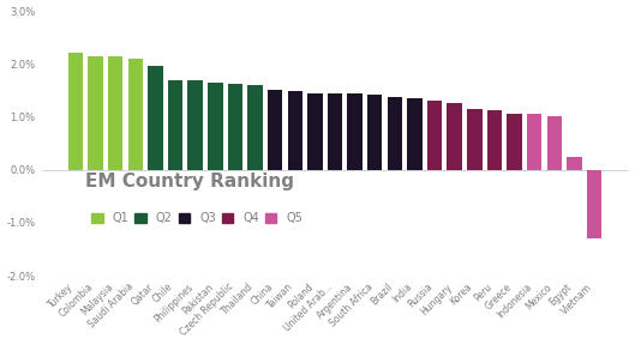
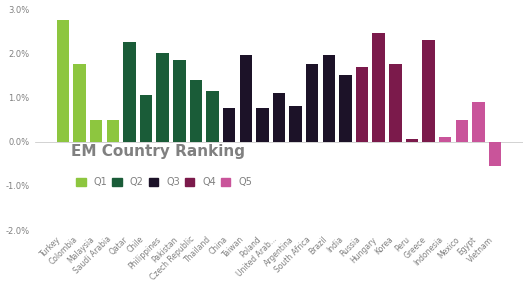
Turkey: 2.20% -> 2.75%
Colombia: 2.15% -> 1.75%
Malaysia: 2.15% -> 0.50%
Saudi Arabia: 2.10% -> 0.50%
Qatar: 1.95% -> 2.25%
Chile: 1.70% -> 1.05%
Philippines: 1.70% -> 2.00%
Pakistan: 1.65% -> 1.85%
Czech Republic: 1.62% -> 1.40%
Thailand: 1.60% -> 1.15%
China: 1.50% -> 0.75%
Taiwan: 1.48% -> 1.95%
Poland: 1.45% -> 0.75%
United Arab...: 1.45% -> 1.10%
Argentina: 1.43% -> 0.80%
South Africa: 1.42% -> 1.75%
Brazil: 1.38% -> 1.95%
India: 1.35% -> 1.50%
Russia: 1.30% -> 1.70%
Hungary: 1.25% -> 2.45%
Korea: 1.15% -> 1.75%
Peru: 1.12% -> 0.05%
Greece: 1.05% -> 2.30%
Indonesia: 1.05% -> 0.10%
Mexico: 1.00% -> 0.50%
Egypt: 0.25% -> 0.90%
Vietnam: -1.30% -> -0.55%
